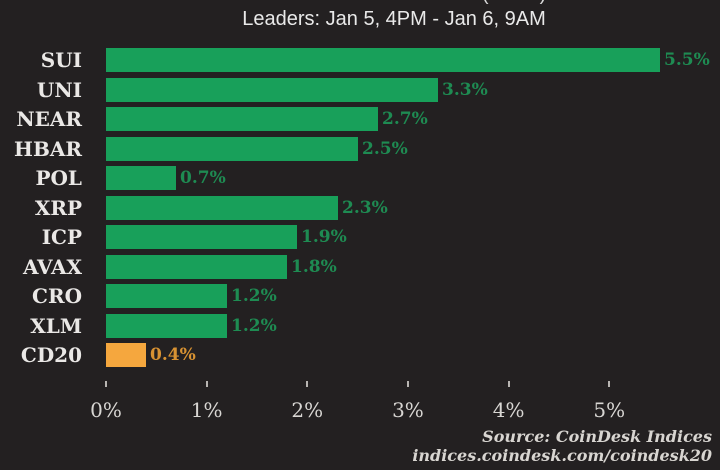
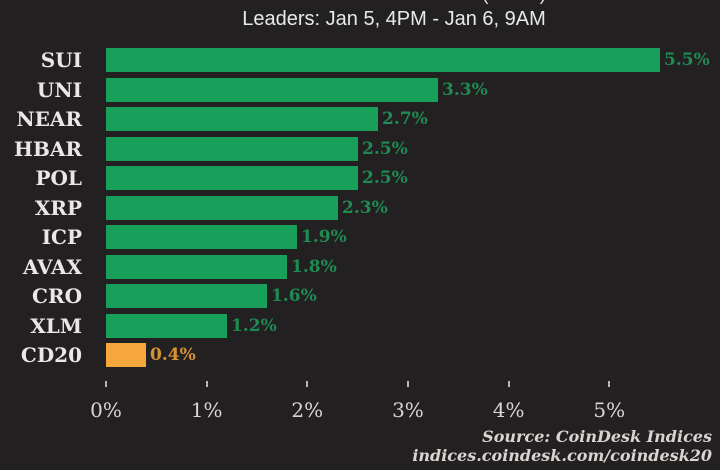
POL: 0.7% -> 2.5%
CRO: 1.2% -> 1.6%
